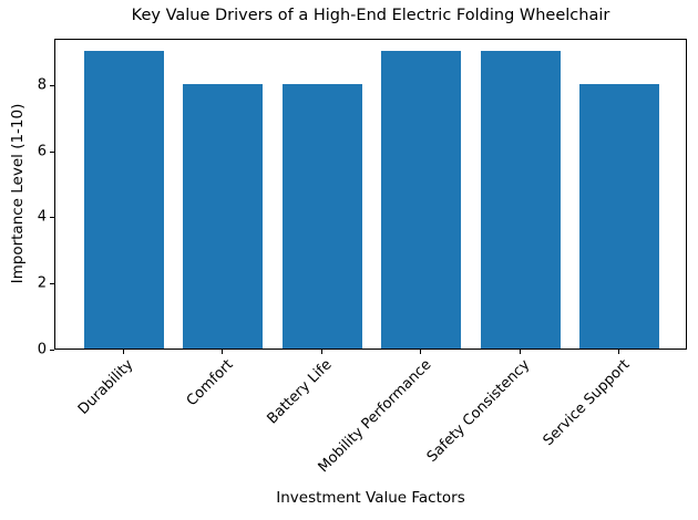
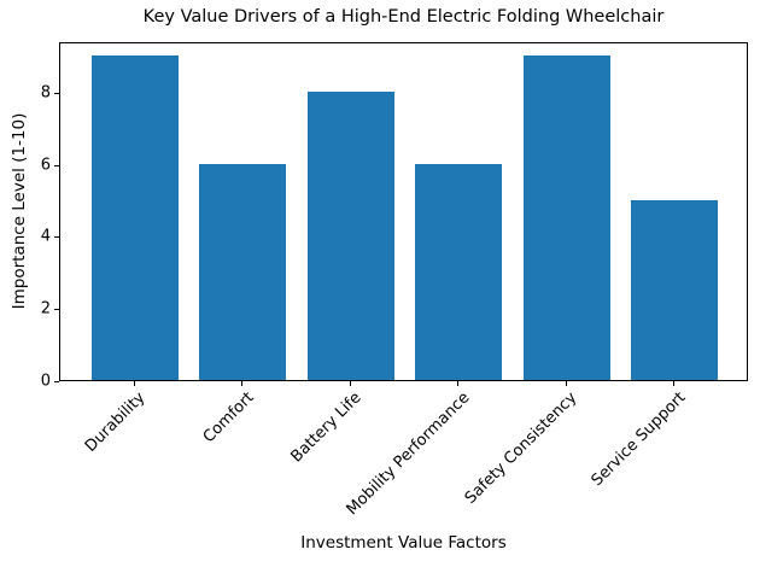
Comfort: 8 -> 6
Mobility Performance: 9 -> 6
Service Support: 8 -> 5
